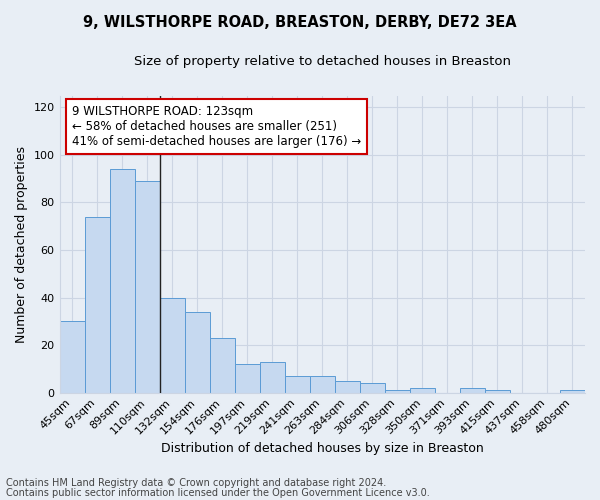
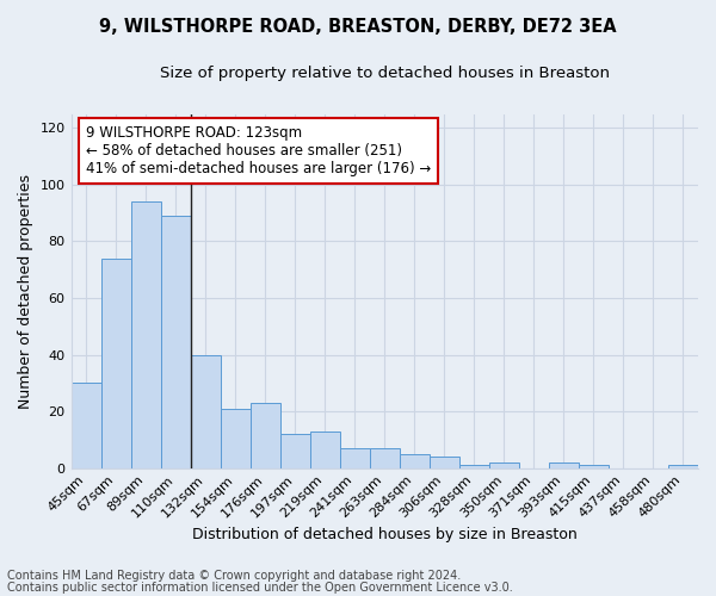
154sqm: 34 -> 21
